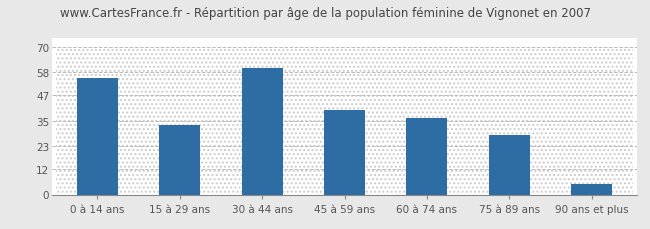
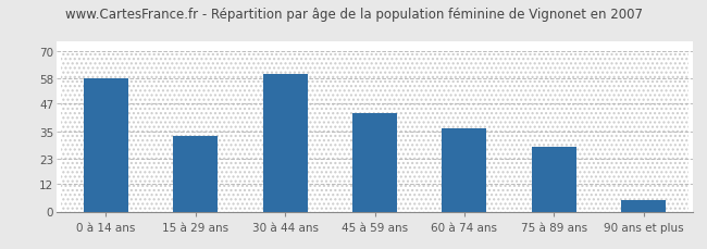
0 à 14 ans: 55 -> 58
45 à 59 ans: 40 -> 43
